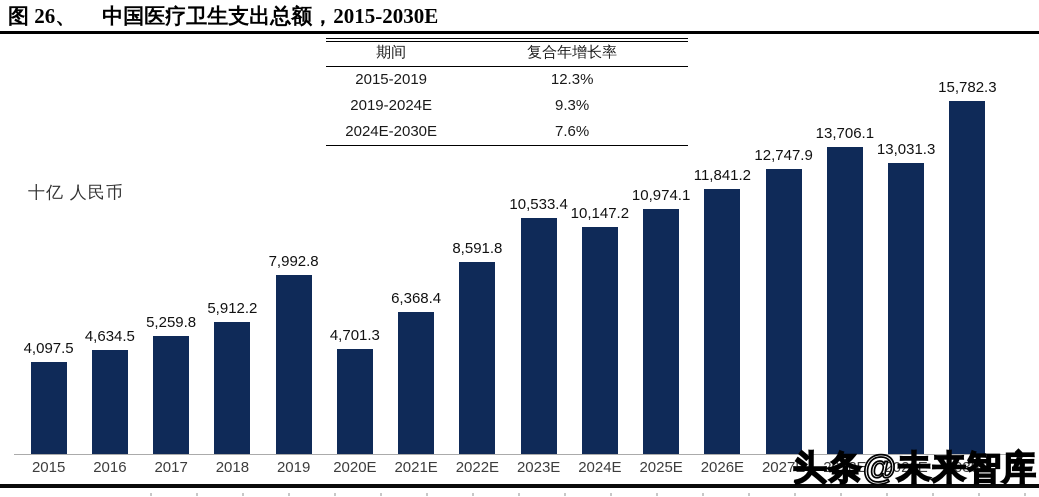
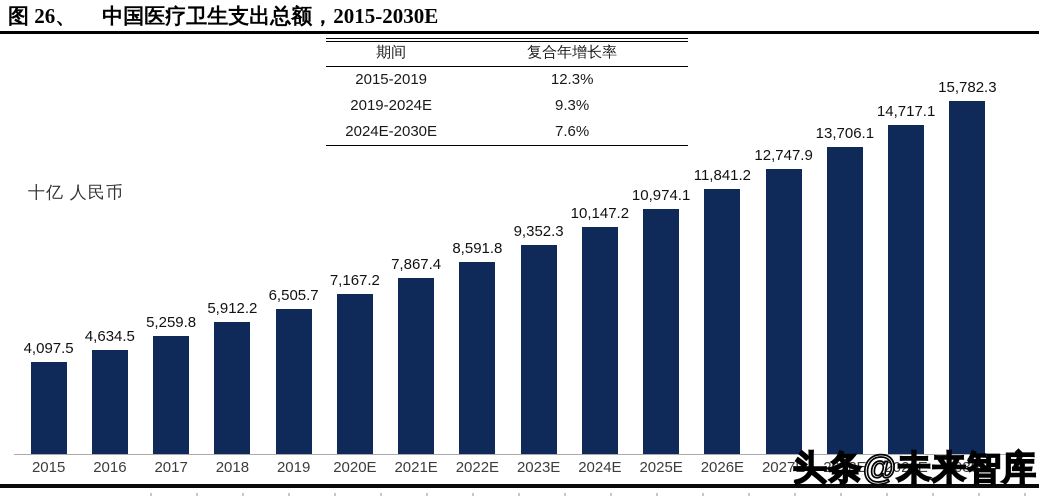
2019: 7,992.8 -> 6,505.7
2020E: 4,701.3 -> 7,167.2
2021E: 6,368.4 -> 7,867.4
2023E: 10,533.4 -> 9,352.3
2029E: 13,031.3 -> 14,717.1
